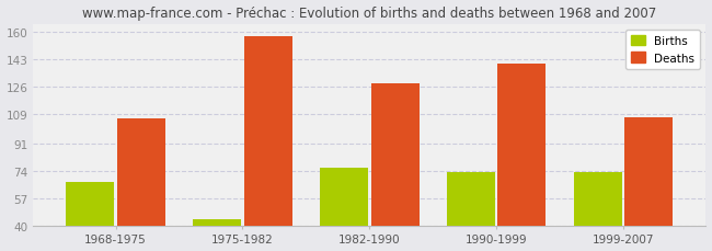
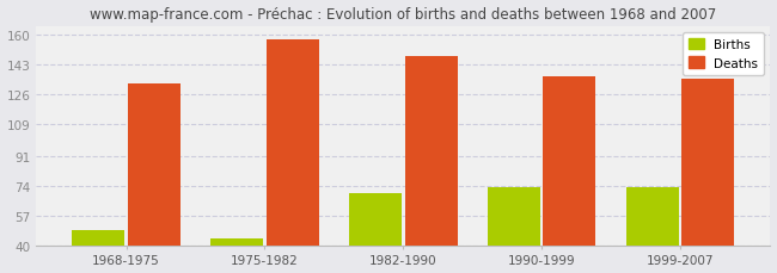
Births/1968-1975: 67 -> 49
Deaths/1968-1975: 106 -> 132
Births/1982-1990: 76 -> 70
Deaths/1982-1990: 128 -> 148
Deaths/1990-1999: 140 -> 136
Deaths/1999-2007: 107 -> 135
